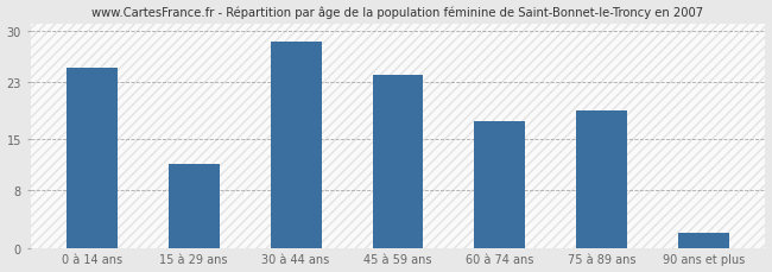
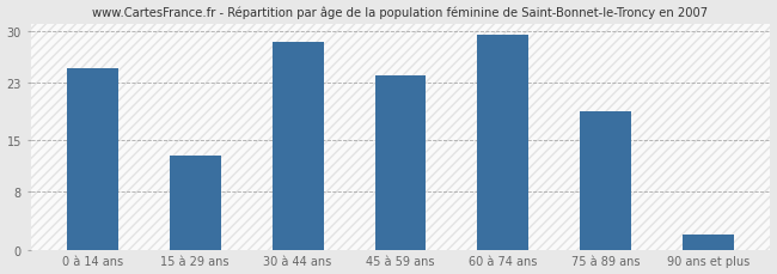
15 à 29 ans: 11.6 -> 13.0
60 à 74 ans: 17.6 -> 29.5
